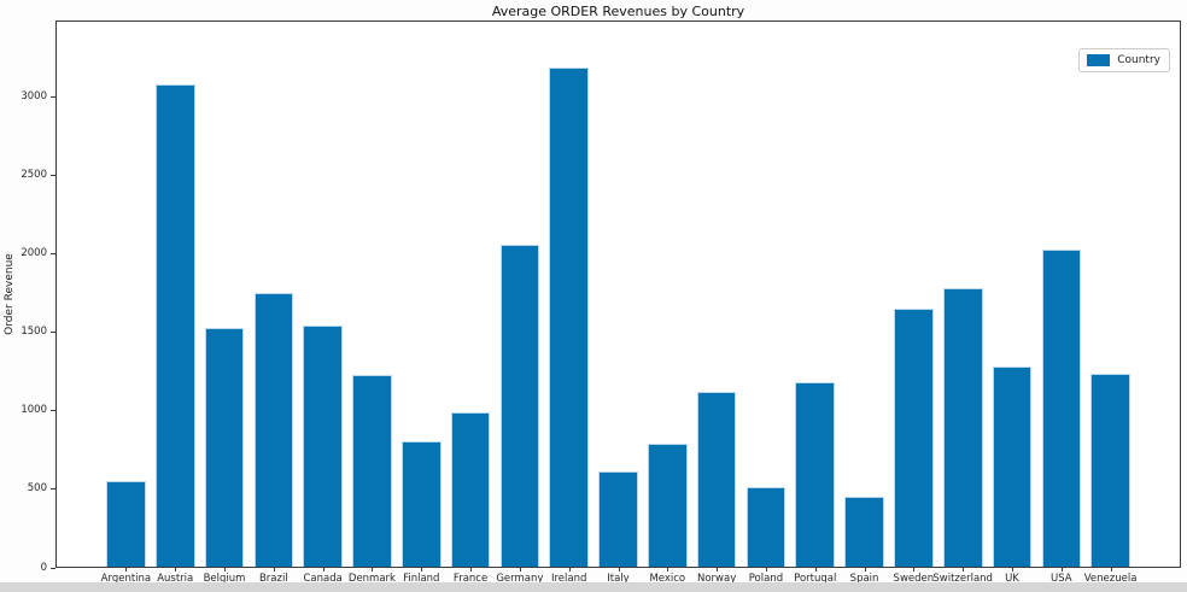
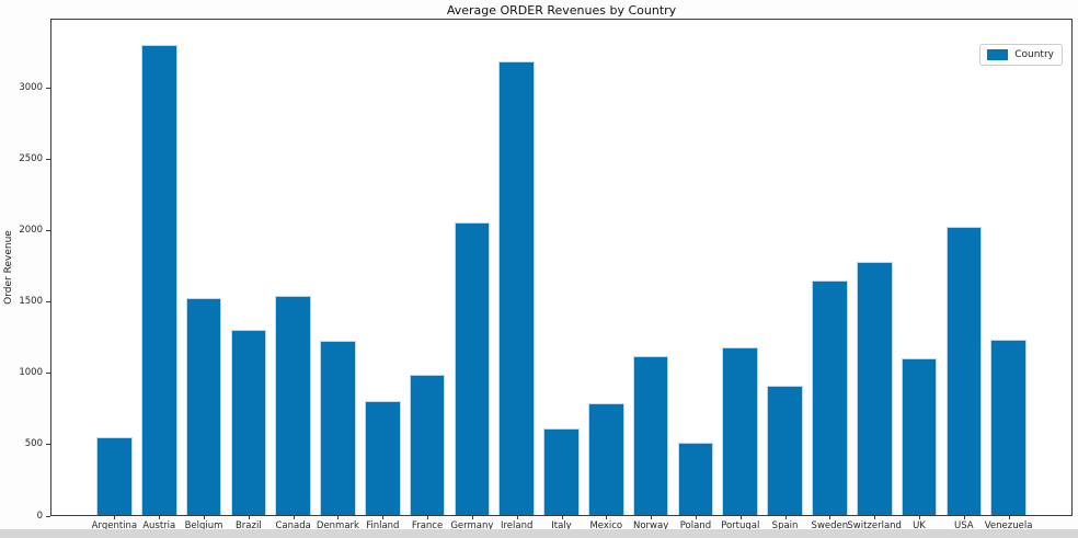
Austria: 3090 -> 3310
Brazil: 1750 -> 1300
Spain: 450 -> 920
UK: 1280 -> 1100
